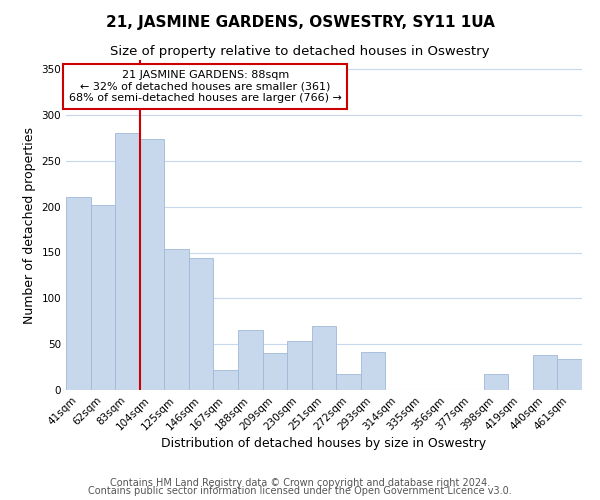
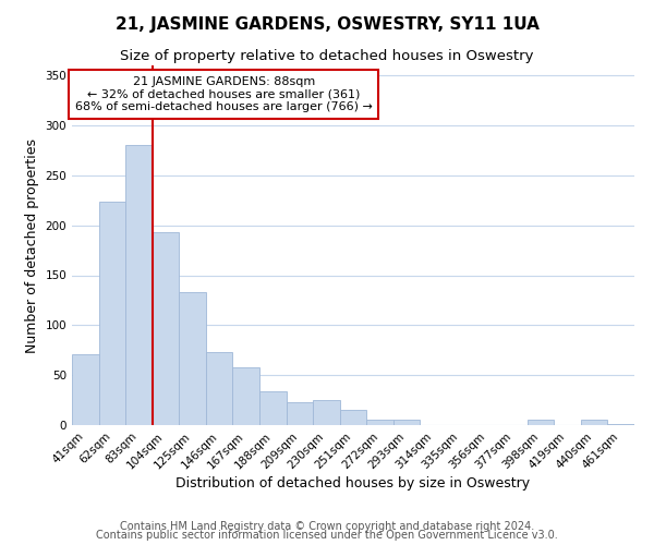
41sqm: 210 -> 71
62sqm: 202 -> 224
104sqm: 274 -> 193
125sqm: 154 -> 133
146sqm: 144 -> 73
167sqm: 22 -> 58
188sqm: 66 -> 34
209sqm: 40 -> 23
230sqm: 54 -> 25
251sqm: 70 -> 15
272sqm: 18 -> 5
293sqm: 42 -> 6
398sqm: 18 -> 6
440sqm: 38 -> 6
461sqm: 34 -> 1
